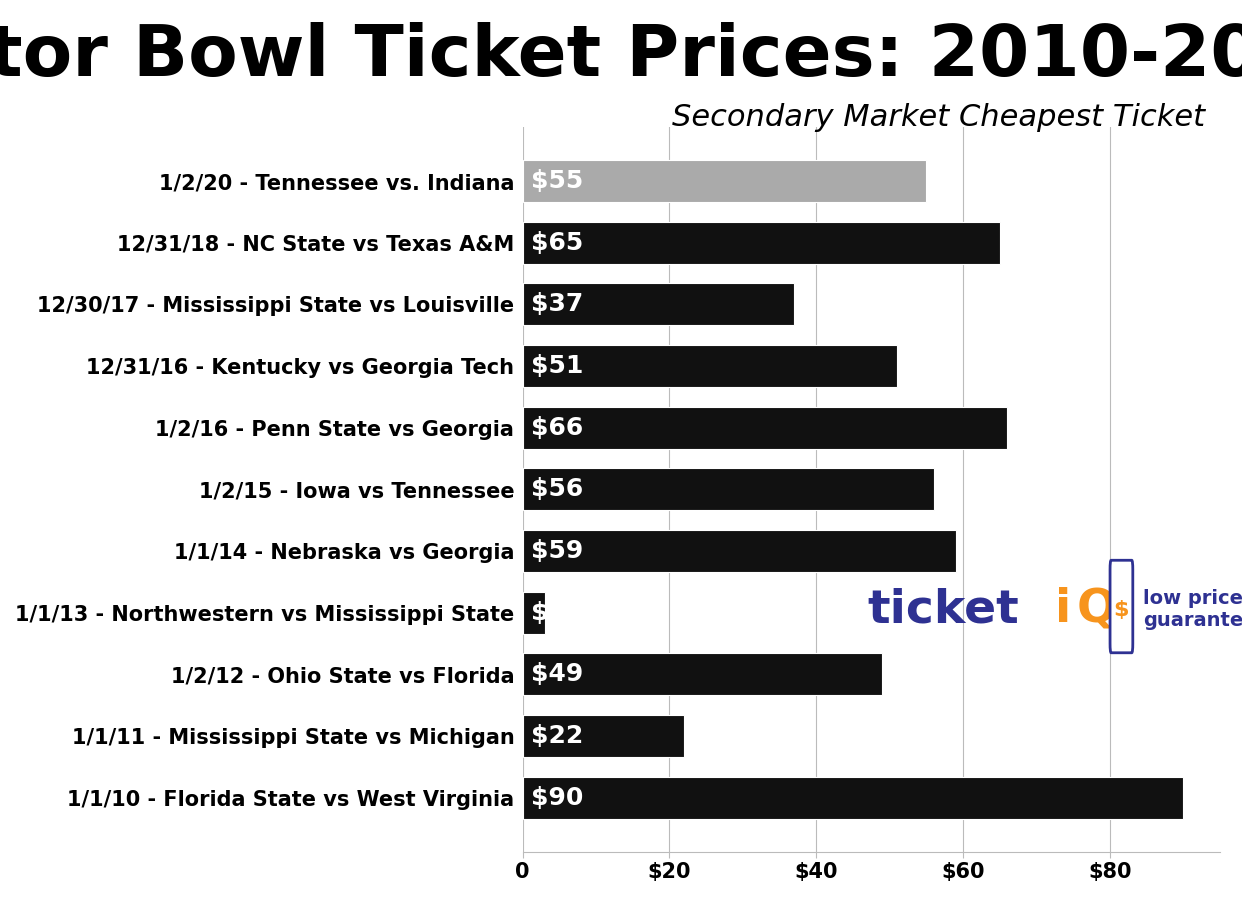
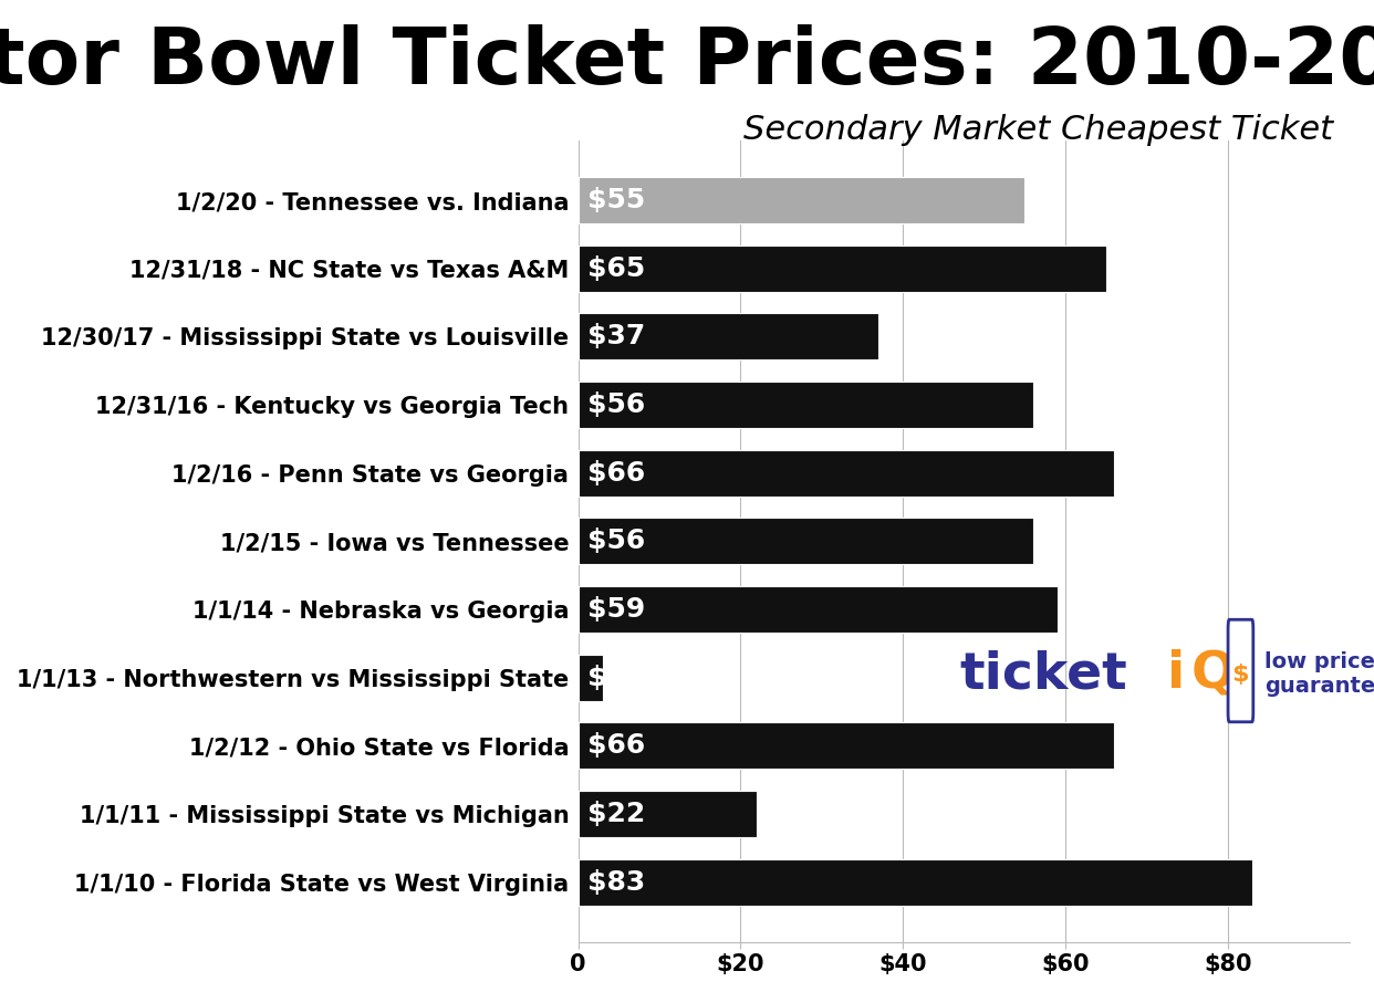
12/31/16 - Kentucky vs Georgia Tech: $51 -> $56
1/2/12 - Ohio State vs Florida: $49 -> $66
1/1/10 - Florida State vs West Virginia: $90 -> $83
